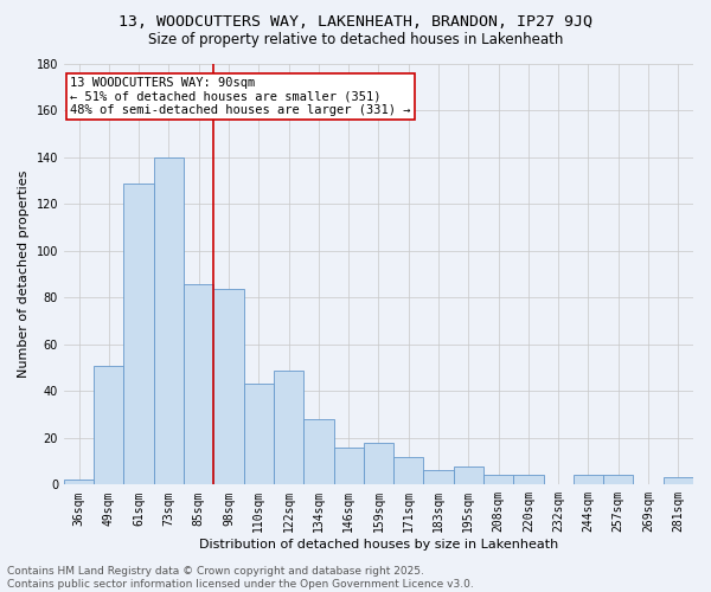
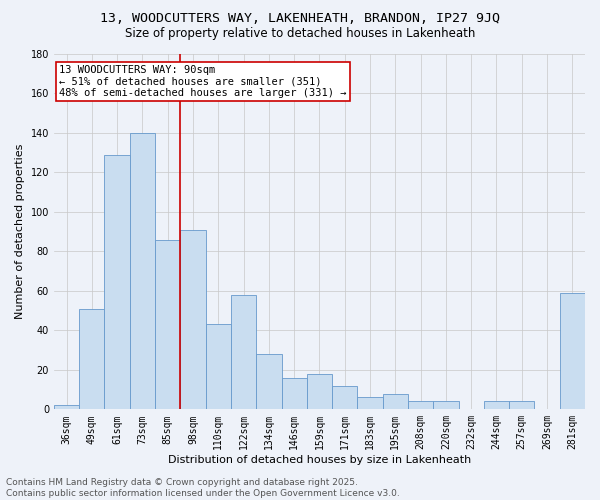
98sqm: 84 -> 91
122sqm: 49 -> 58
281sqm: 3 -> 59
